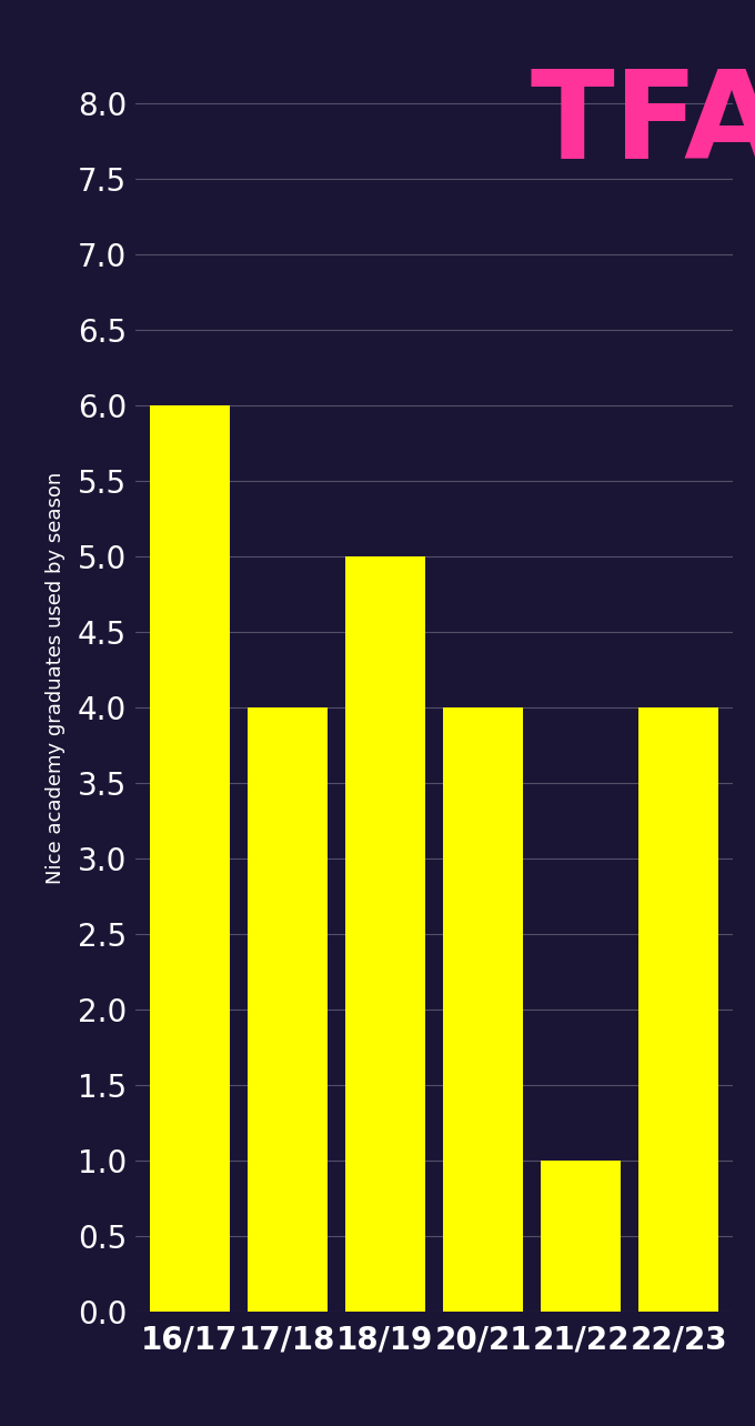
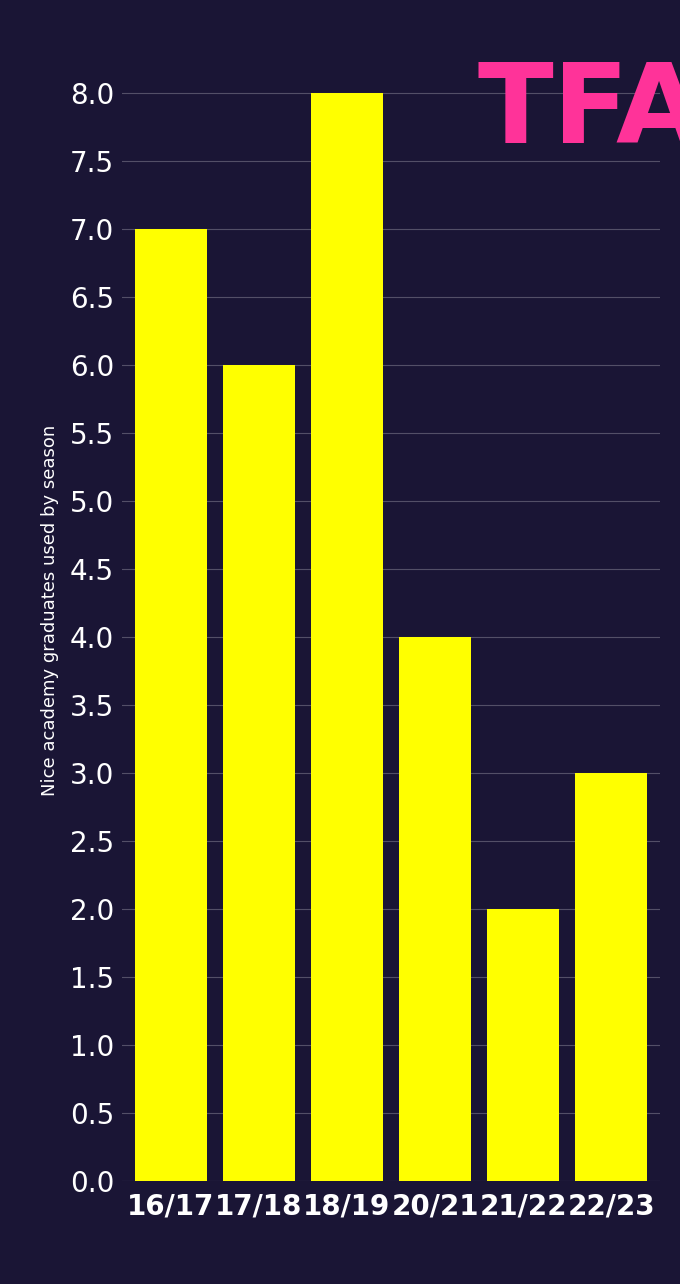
16/17: 6 -> 7
17/18: 4 -> 6
18/19: 5 -> 8
21/22: 1 -> 2
22/23: 4 -> 3
